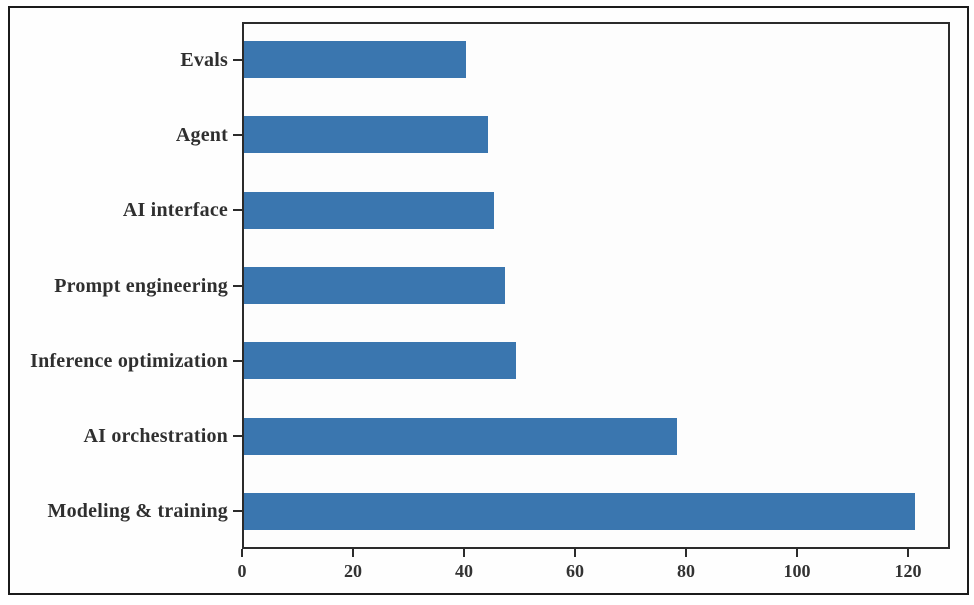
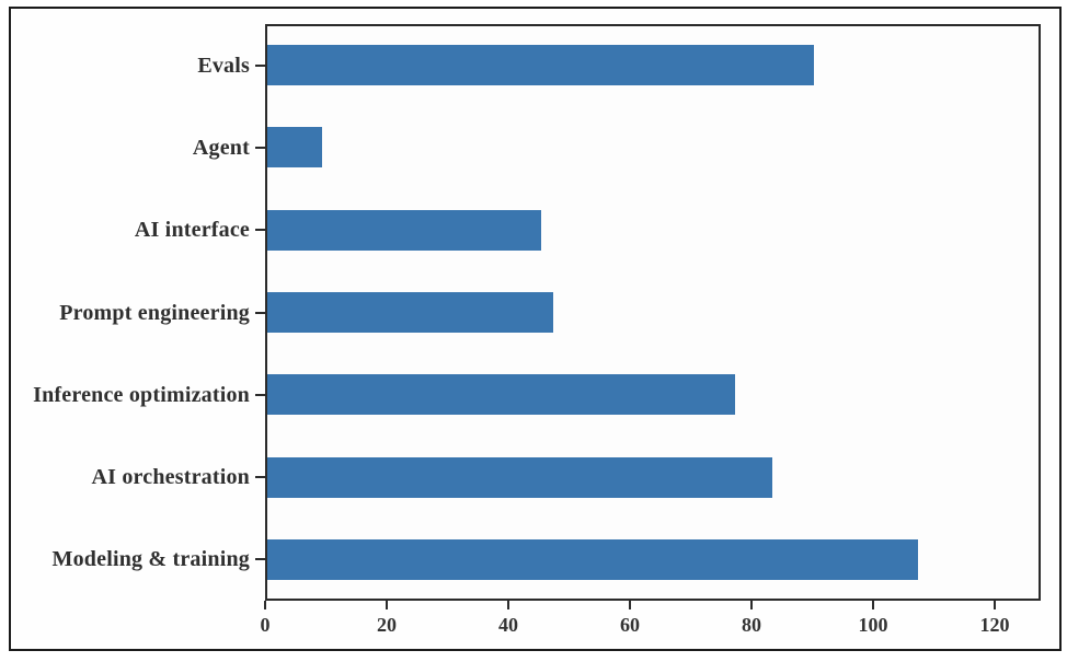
Evals: 40 -> 90
Agent: 44 -> 9
Inference optimization: 49 -> 77
AI orchestration: 78 -> 83
Modeling & training: 121 -> 107
